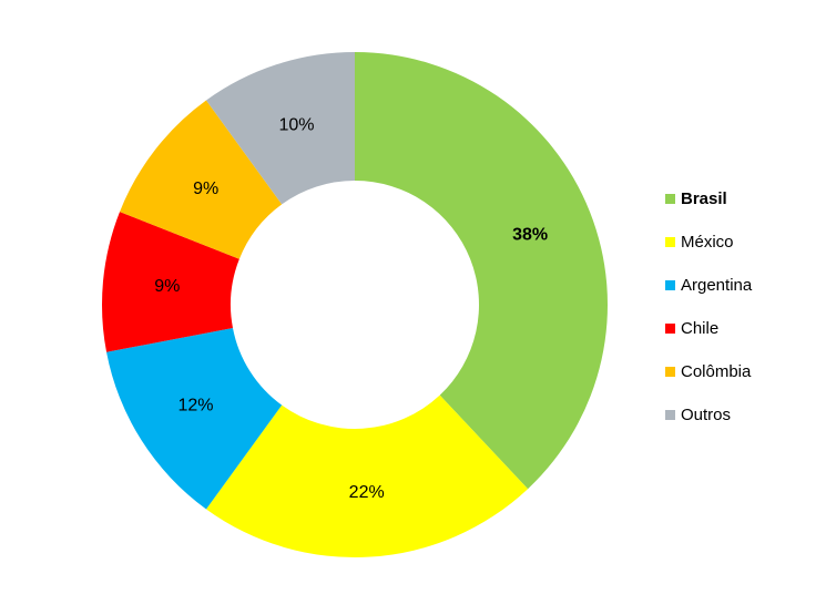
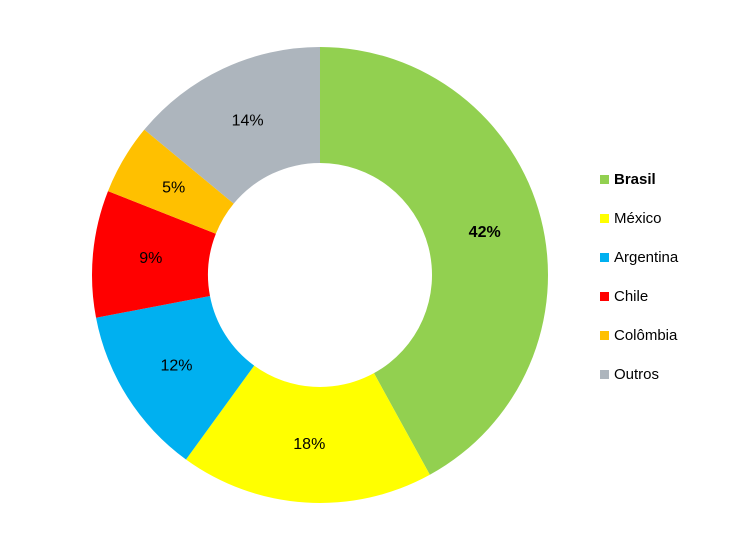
Brasil: 38% -> 42%
México: 22% -> 18%
Colômbia: 9% -> 5%
Outros: 10% -> 14%
